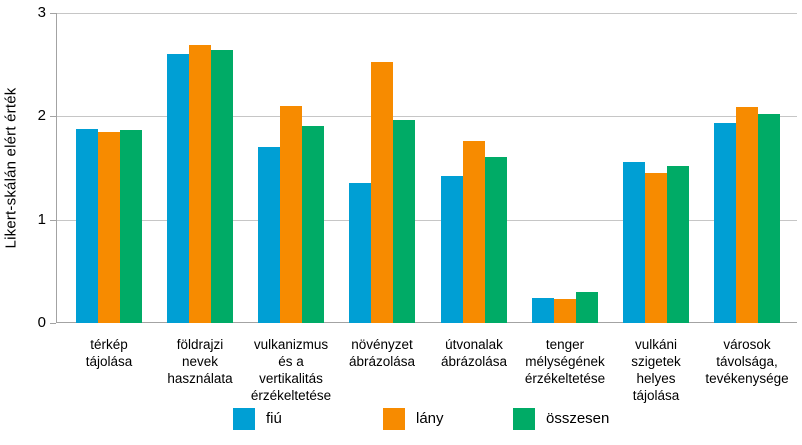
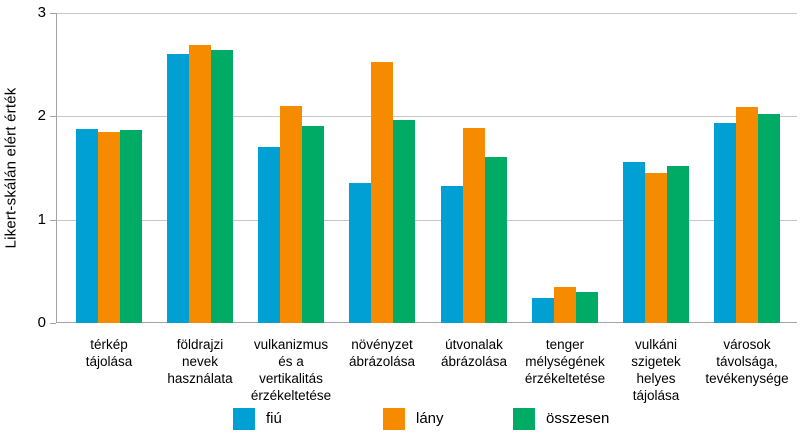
fiú/útvonalak ábrázolása: 1.42 -> 1.33
lány/útvonalak ábrázolása: 1.76 -> 1.89
lány/tenger mélységének érzékeltetése: 0.23 -> 0.35
